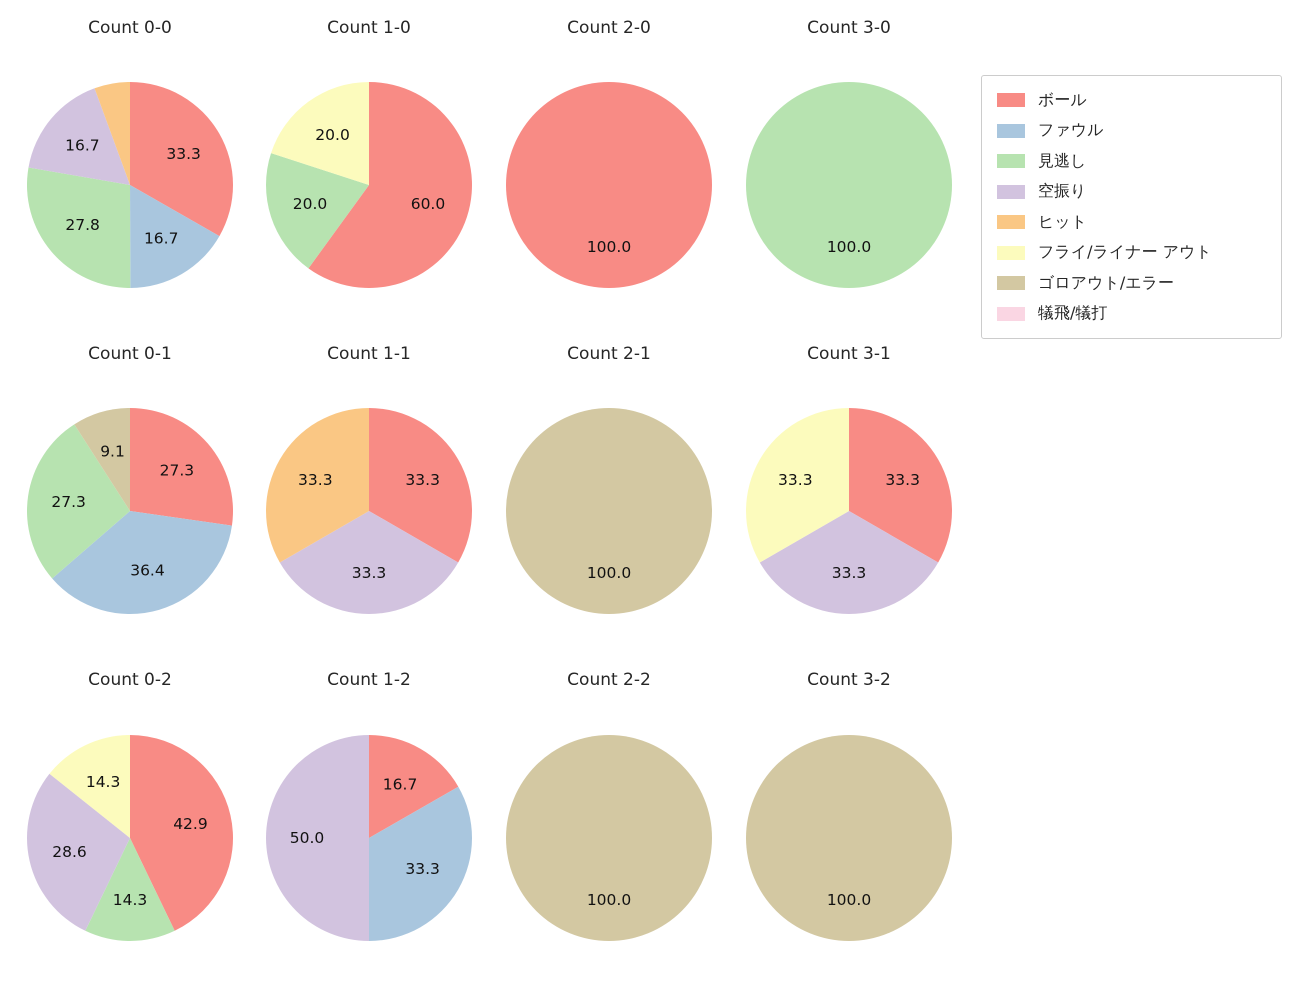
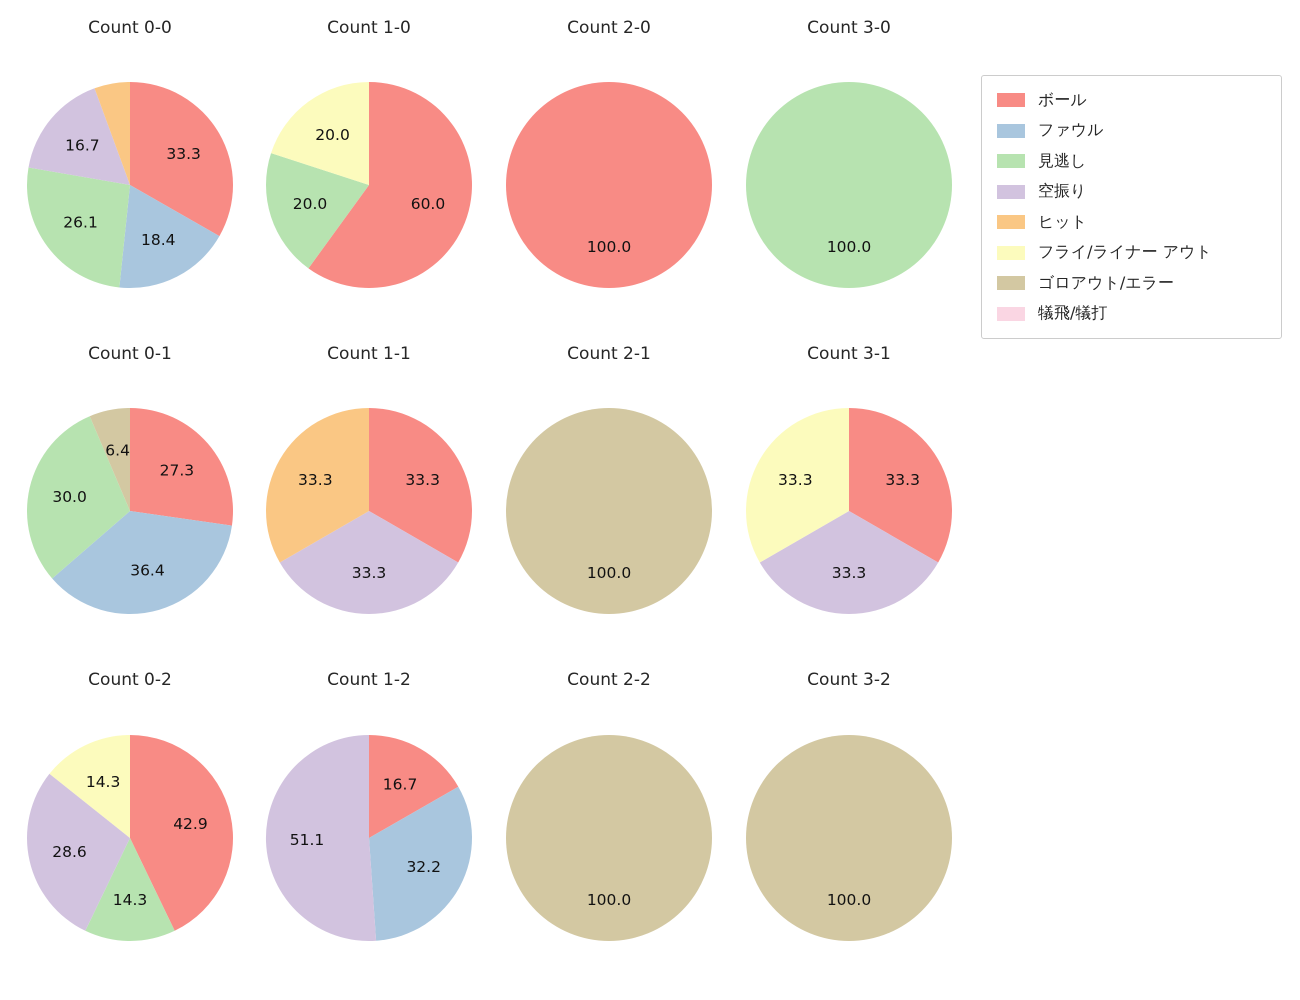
Count 0-0/ファウル: 16.7 -> 18.4
Count 0-0/見逃し: 27.8 -> 26.1
Count 0-1/見逃し: 27.3 -> 30.0
Count 0-1/ゴロアウト/エラー: 9.1 -> 6.4
Count 1-2/ファウル: 33.3 -> 32.2
Count 1-2/空振り: 50.0 -> 51.1
